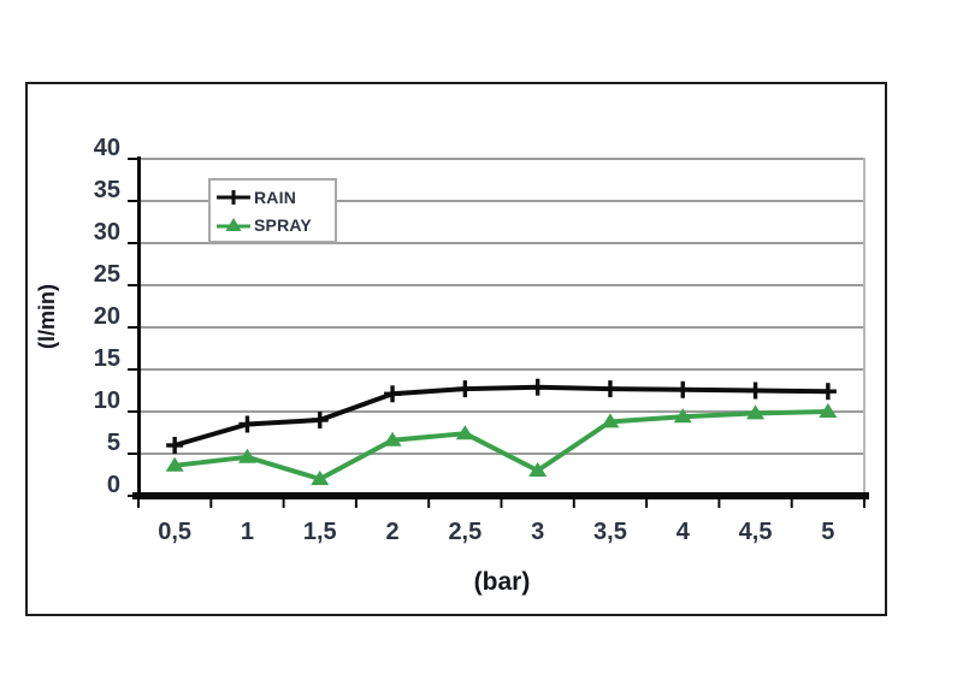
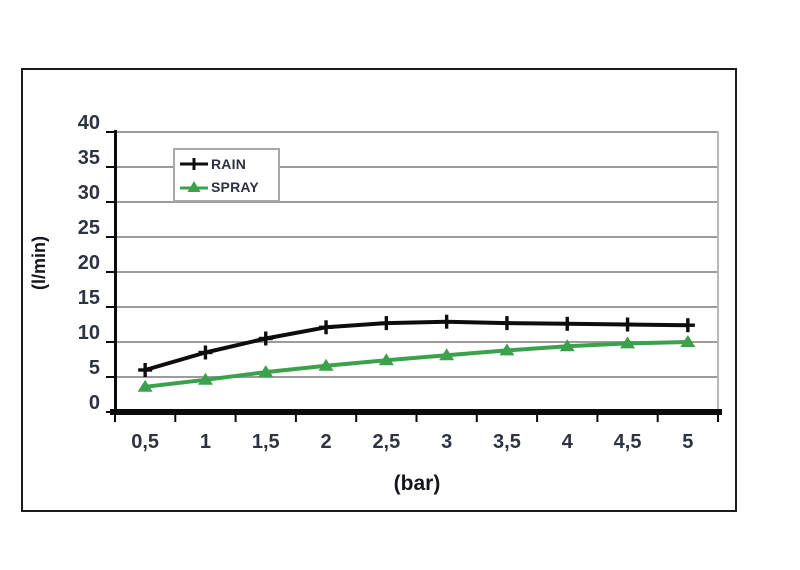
RAIN/1,5: 9 -> 10
SPRAY/1,5: 2 -> 6
SPRAY/3: 3 -> 8
